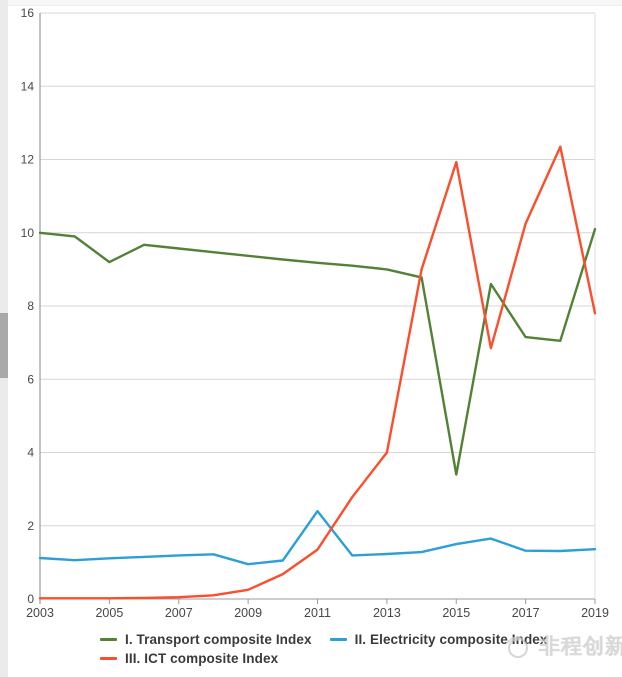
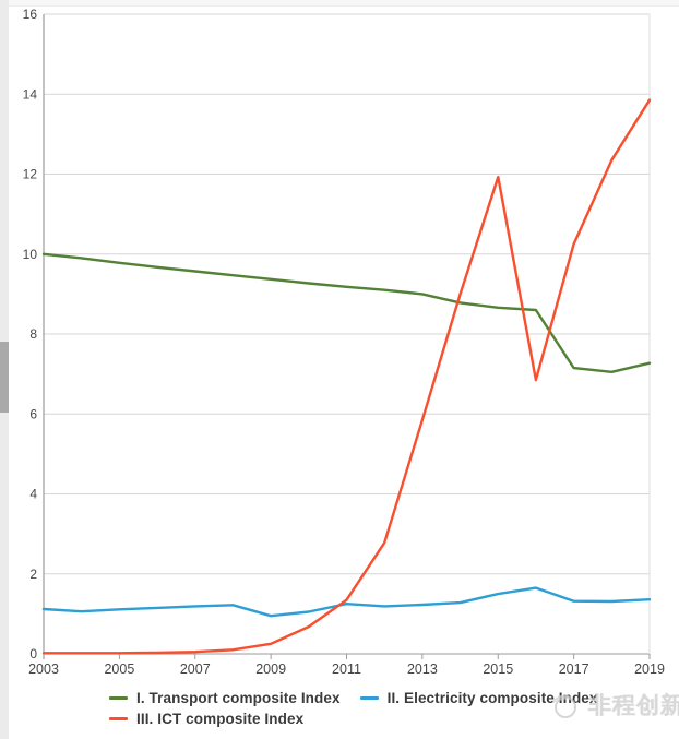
I. Transport composite Index/2005: 9.2 -> 9.8
II. Electricity composite Index/2011: 2.4 -> 1.2
III. ICT composite Index/2013: 4.0 -> 5.8
I. Transport composite Index/2015: 3.4 -> 8.7
I. Transport composite Index/2019: 10.1 -> 7.3
III. ICT composite Index/2019: 7.8 -> 13.8
